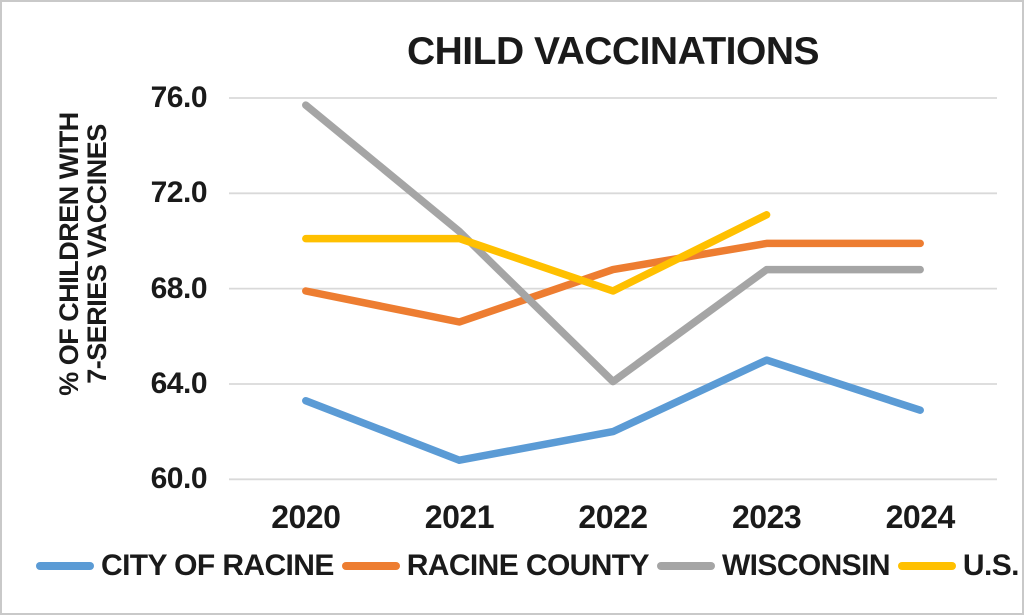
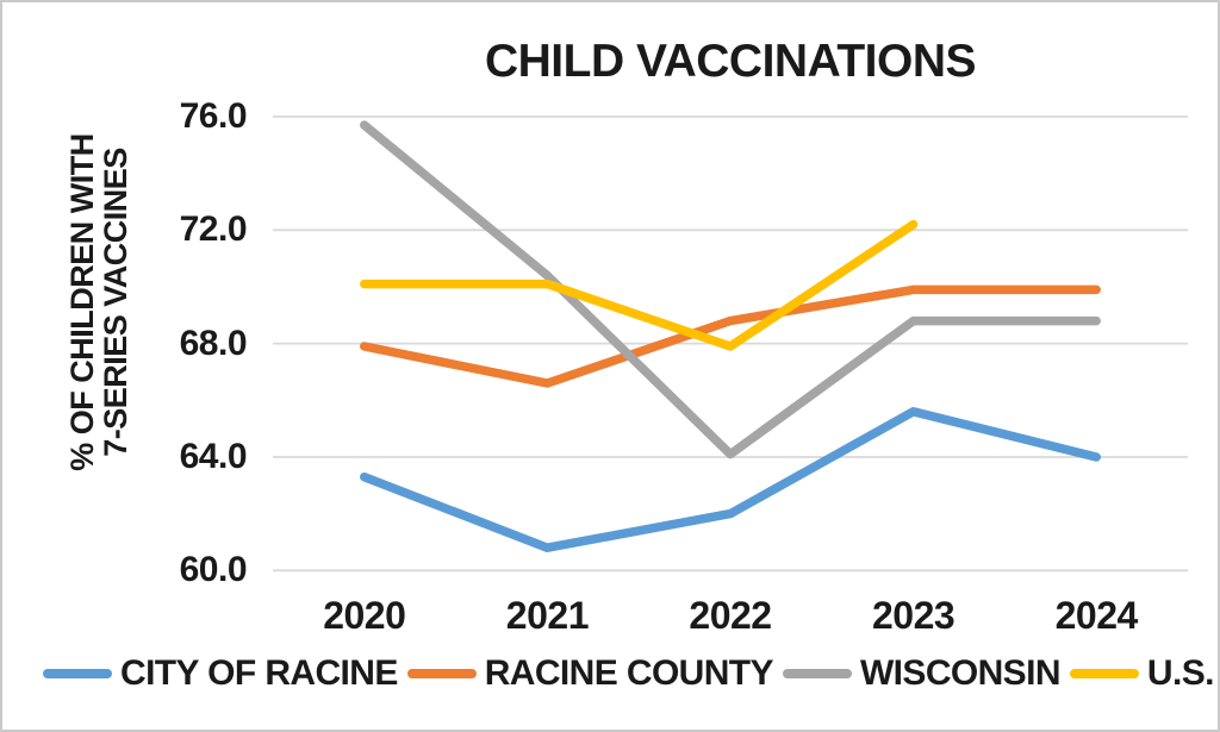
CITY OF RACINE/2023: 65.0 -> 65.6
U.S./2023: 71.1 -> 72.2
CITY OF RACINE/2024: 62.9 -> 64.0
